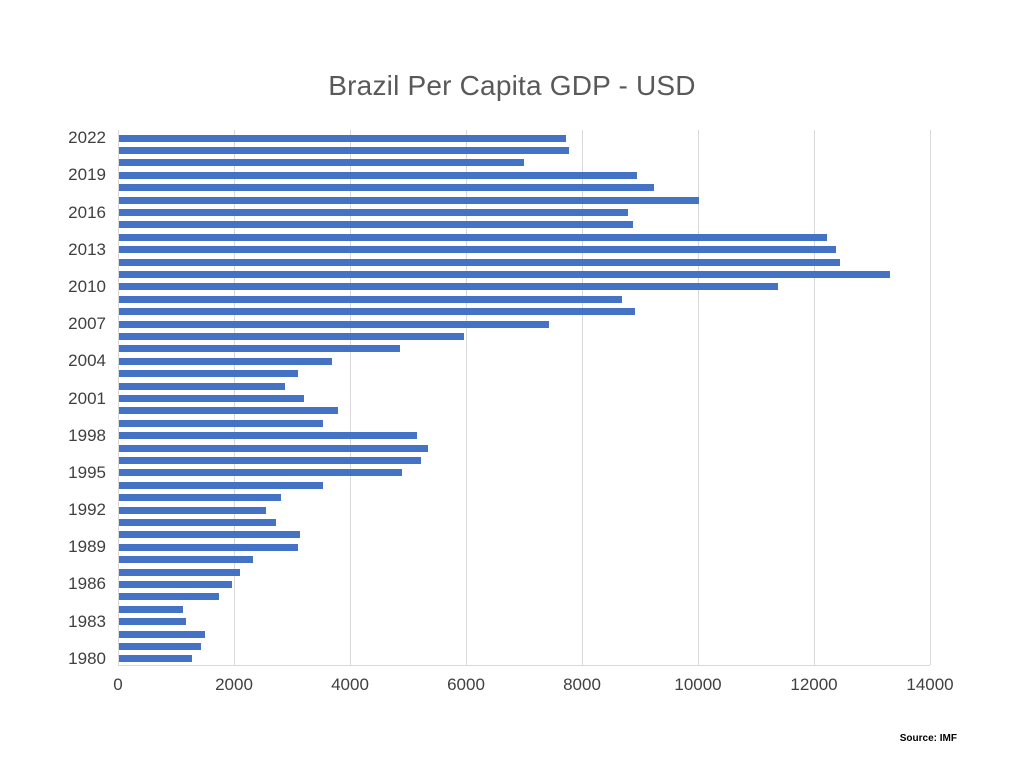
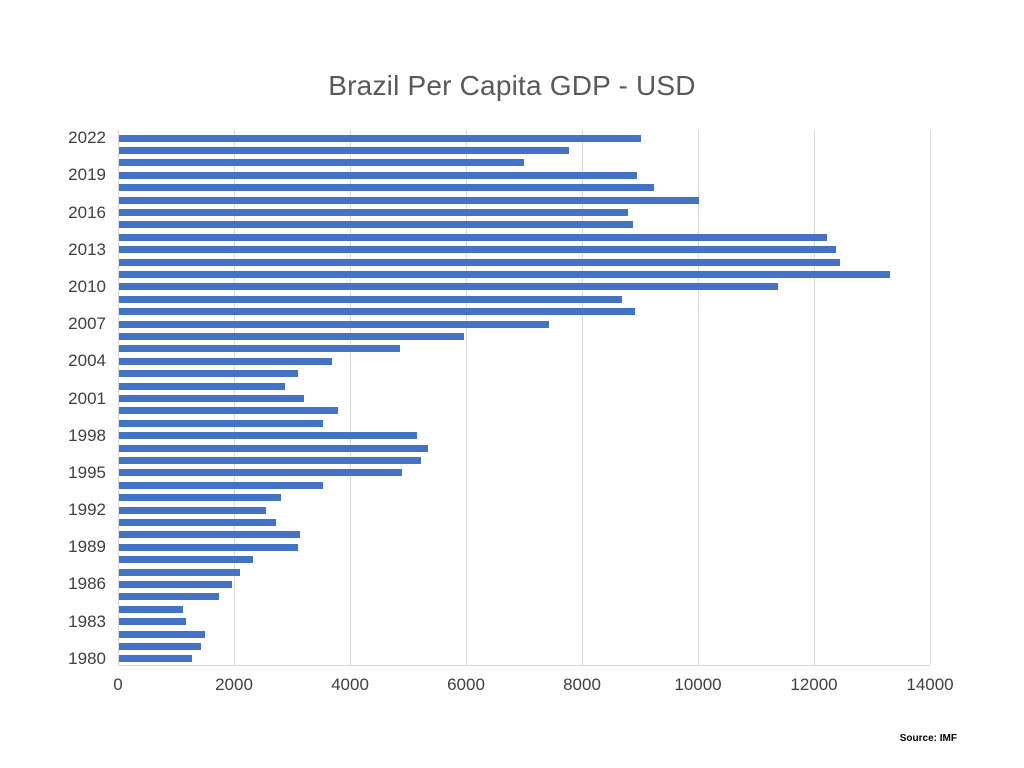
2022: 7700 -> 9000
